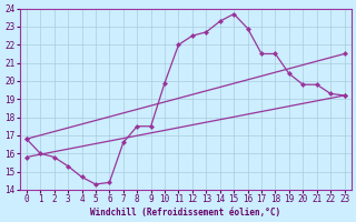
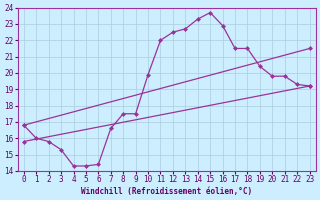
4: 14.7 -> 14.3
